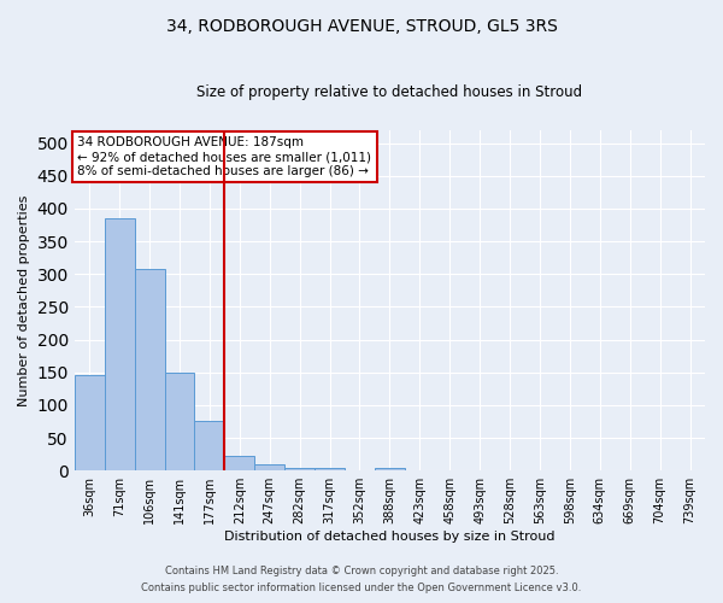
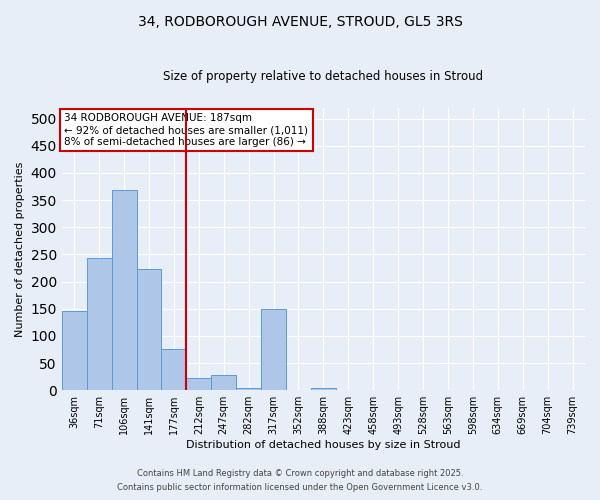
71sqm: 385 -> 244
106sqm: 308 -> 368
141sqm: 150 -> 224
247sqm: 9 -> 28
317sqm: 4 -> 150
